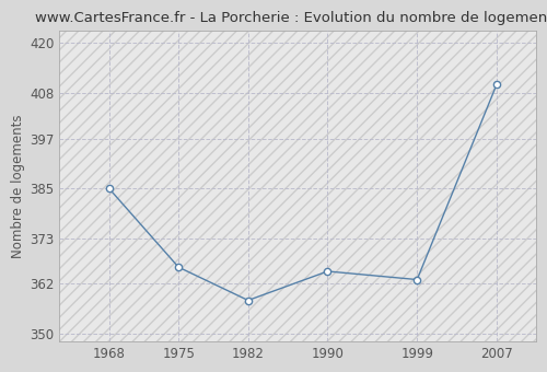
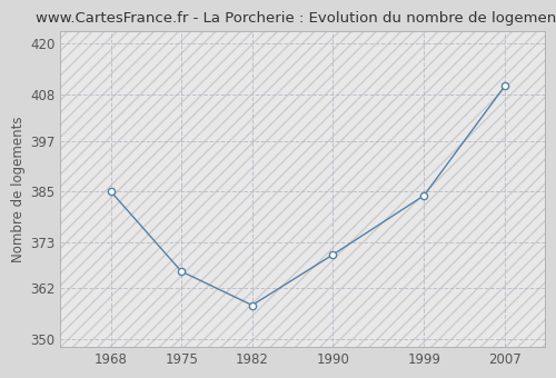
1990: 365 -> 370
1999: 363 -> 384
